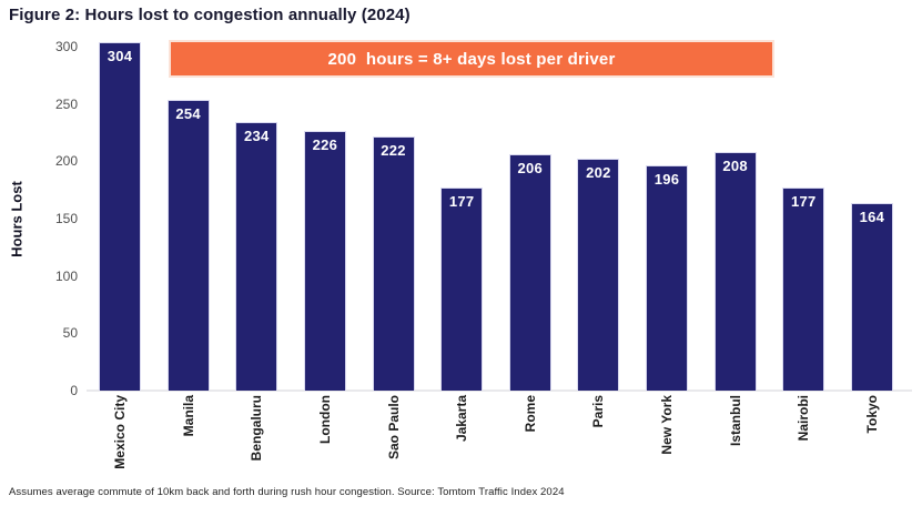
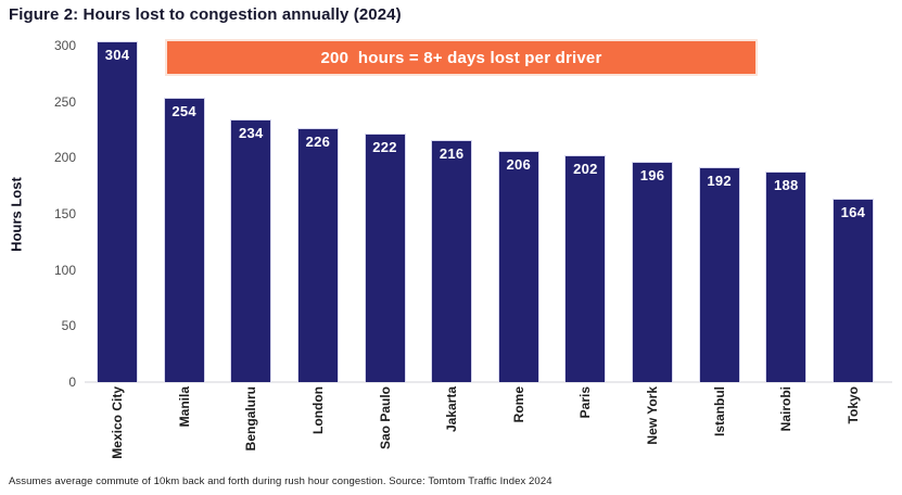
Jakarta: 177 -> 216
Istanbul: 208 -> 192
Nairobi: 177 -> 188
